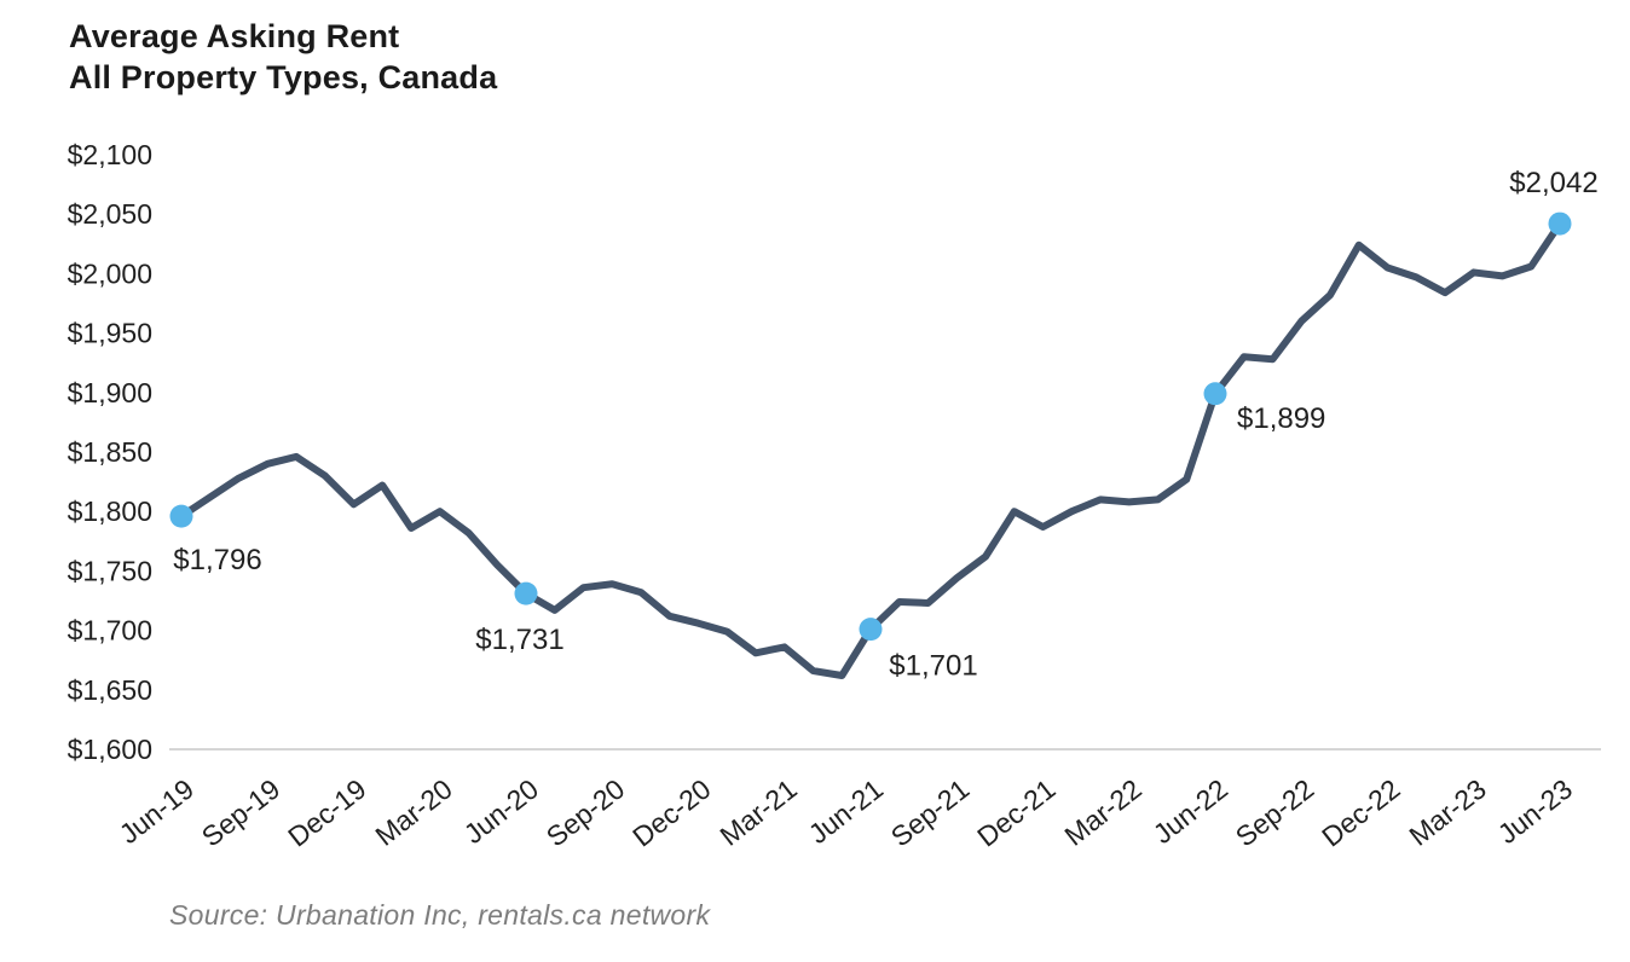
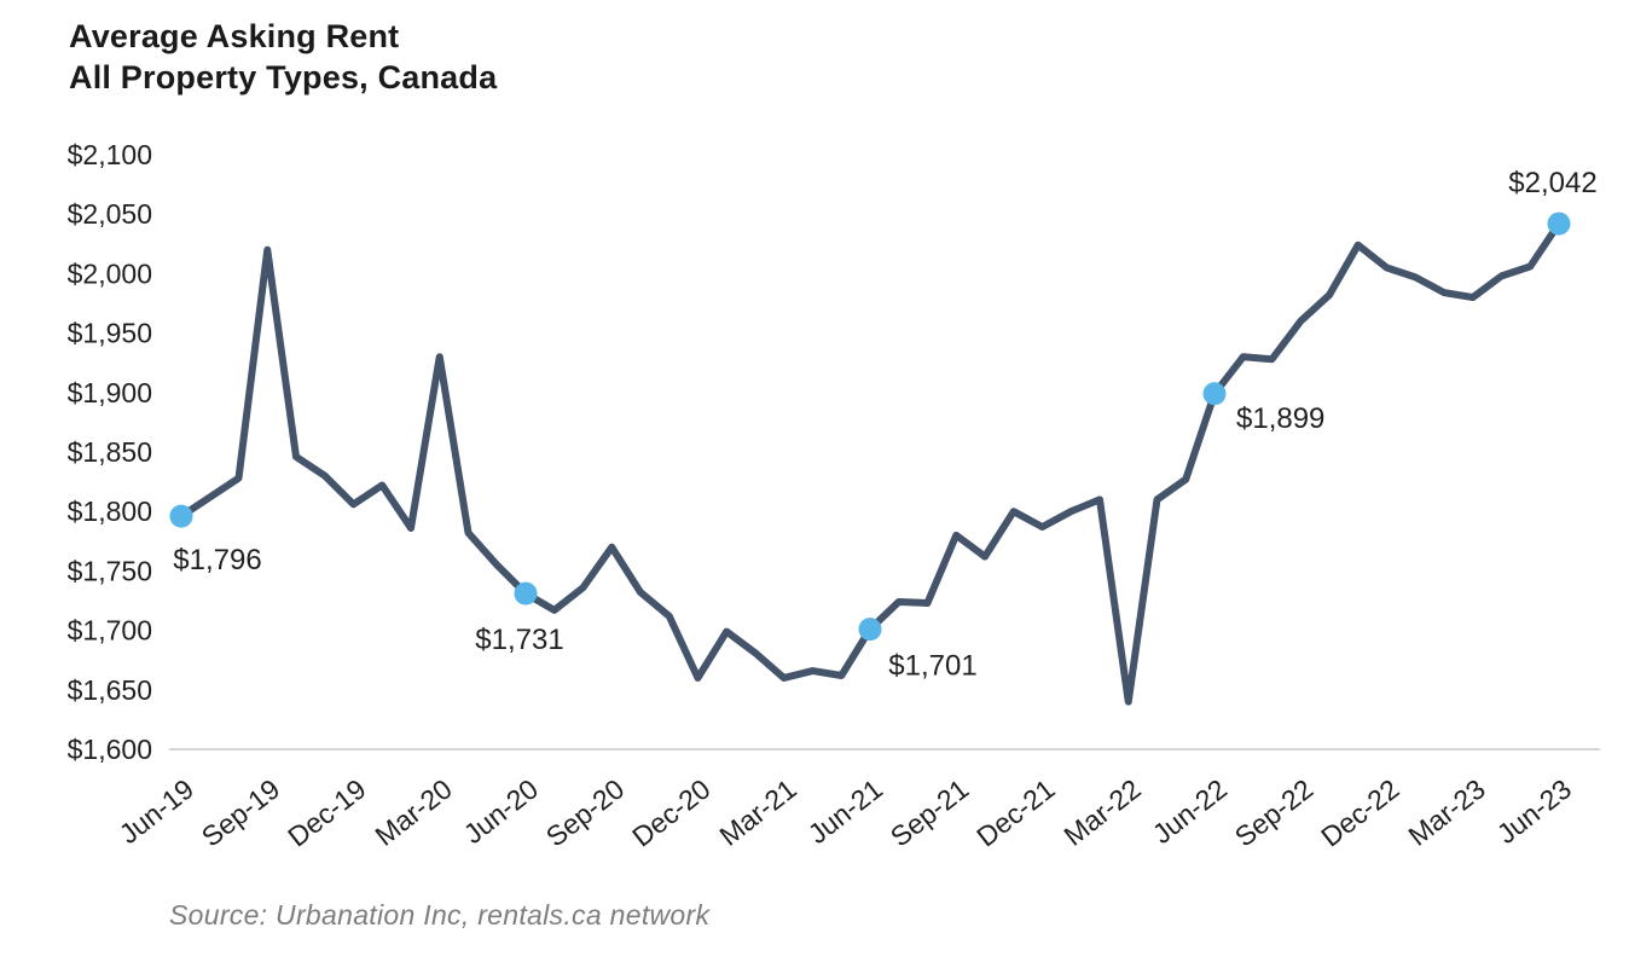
Sep-19: $1840 -> $2020
Mar-20: $1800 -> $1930
Sep-20: $1740 -> $1770
Dec-20: $1710 -> $1660
Mar-21: $1690 -> $1660
Sep-21: $1740 -> $1780
Mar-22: $1810 -> $1640
Mar-23: $2000 -> $1980
